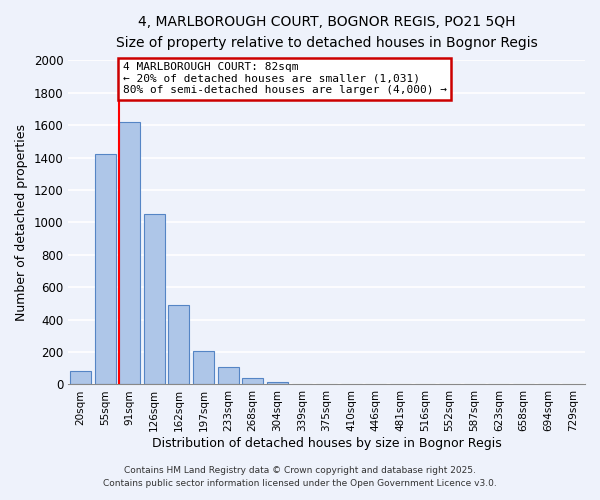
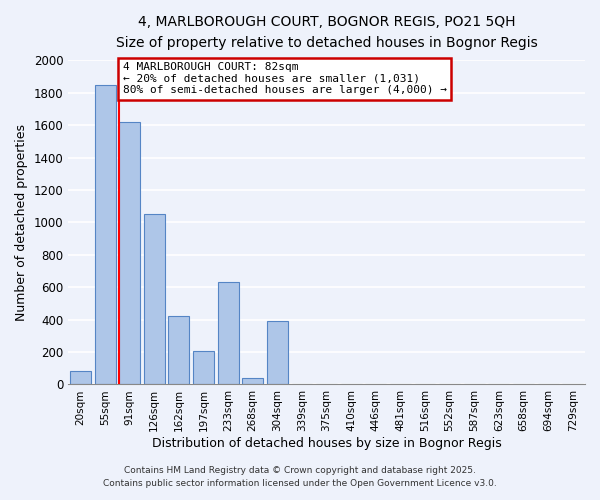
55sqm: 1420 -> 1850
162sqm: 490 -> 420
233sqm: 110 -> 630
304sqm: 20 -> 390
